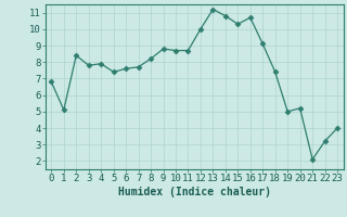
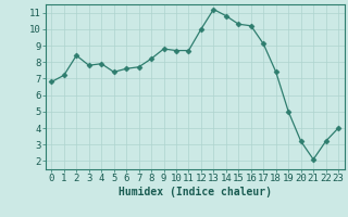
1: 5.1 -> 7.2
16: 10.7 -> 10.2
20: 5.2 -> 3.2
